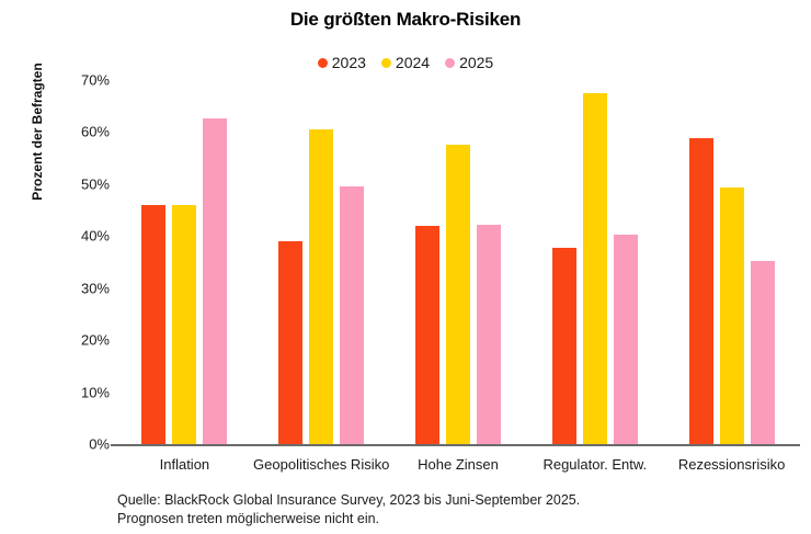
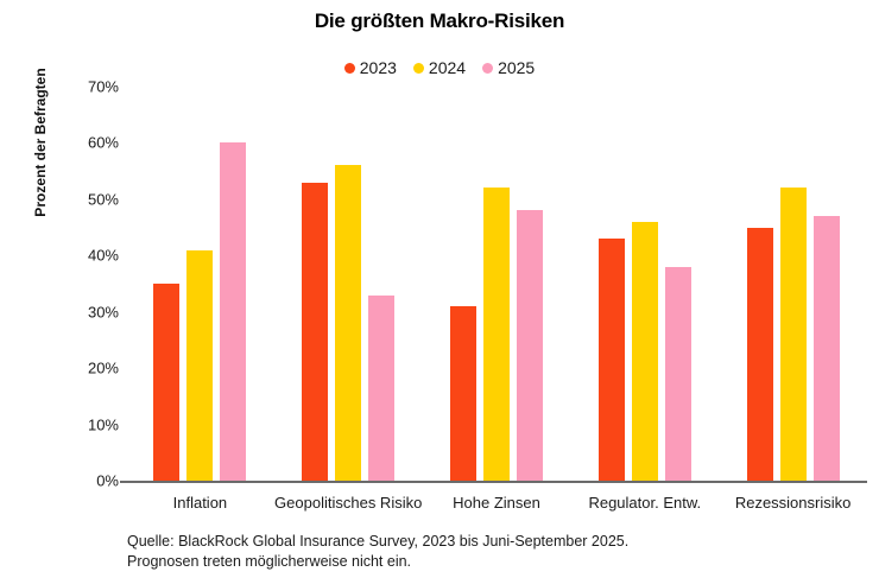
2023/Inflation: 46% -> 35%
2024/Inflation: 46% -> 41%
2025/Inflation: 63% -> 60%
2023/Geopolitisches Risiko: 39% -> 53%
2024/Geopolitisches Risiko: 60% -> 56%
2025/Geopolitisches Risiko: 50% -> 33%
2023/Hohe Zinsen: 42% -> 31%
2024/Hohe Zinsen: 58% -> 52%
2025/Hohe Zinsen: 42% -> 48%
2023/Regulator. Entw.: 38% -> 43%
2024/Regulator. Entw.: 68% -> 46%
2025/Regulator. Entw.: 40% -> 38%
2023/Rezessionsrisiko: 59% -> 45%
2024/Rezessionsrisiko: 49% -> 52%
2025/Rezessionsrisiko: 35% -> 47%
